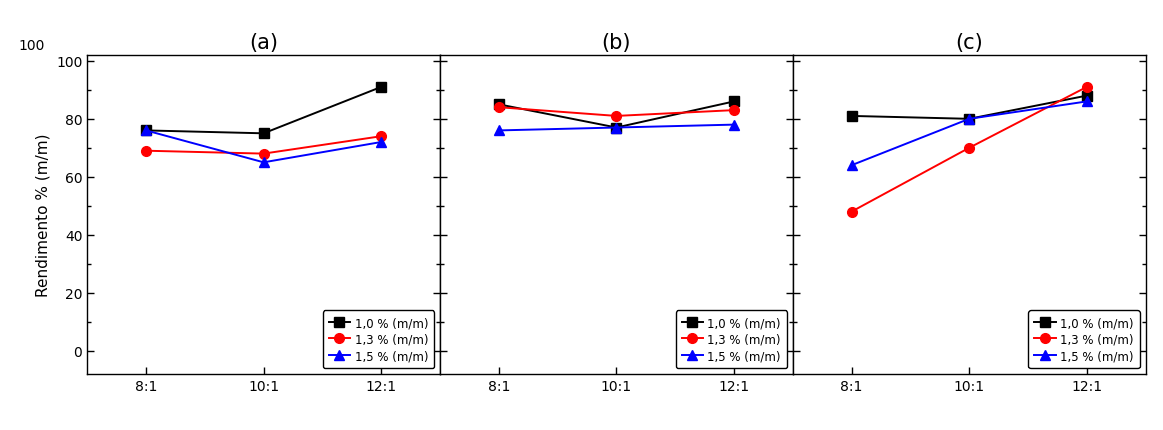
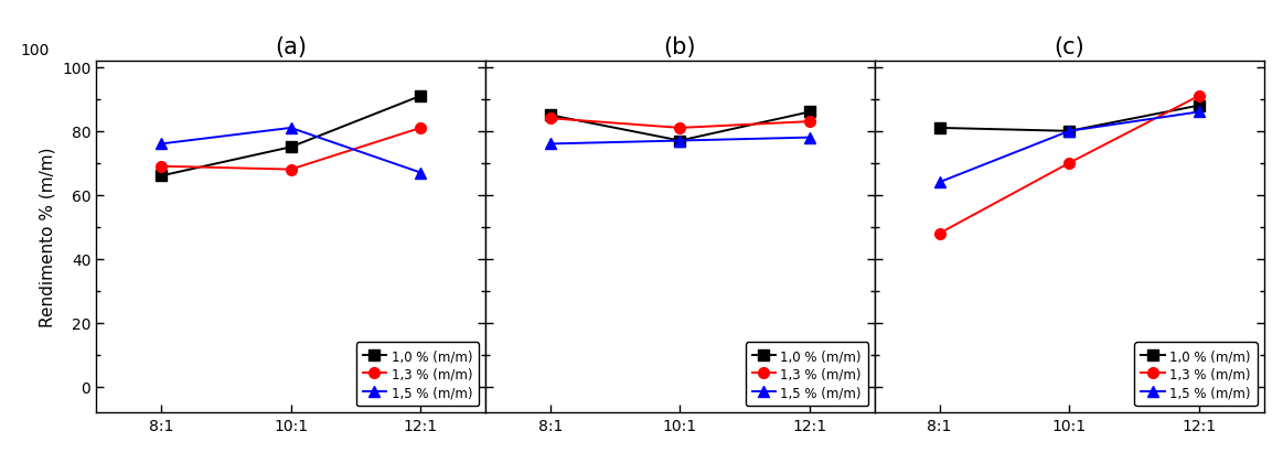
(a)/1,0 % (m/m)/8:1: 76 -> 66
(a)/1,5 % (m/m)/10:1: 65 -> 81
(a)/1,3 % (m/m)/12:1: 74 -> 81
(a)/1,5 % (m/m)/12:1: 72 -> 67
